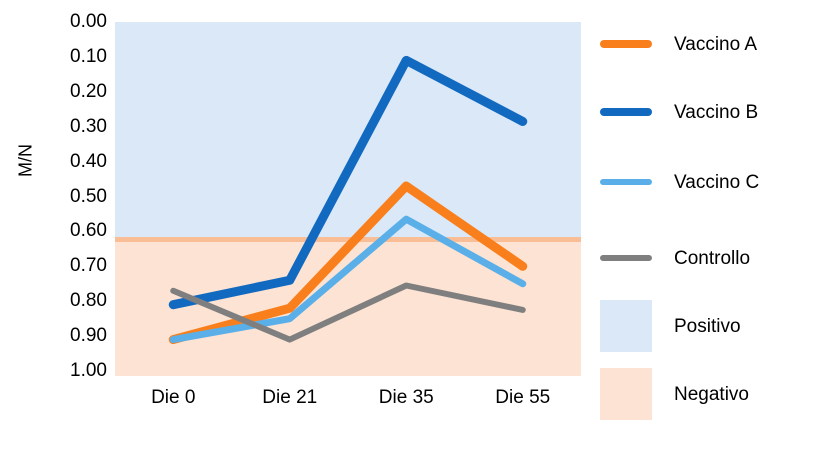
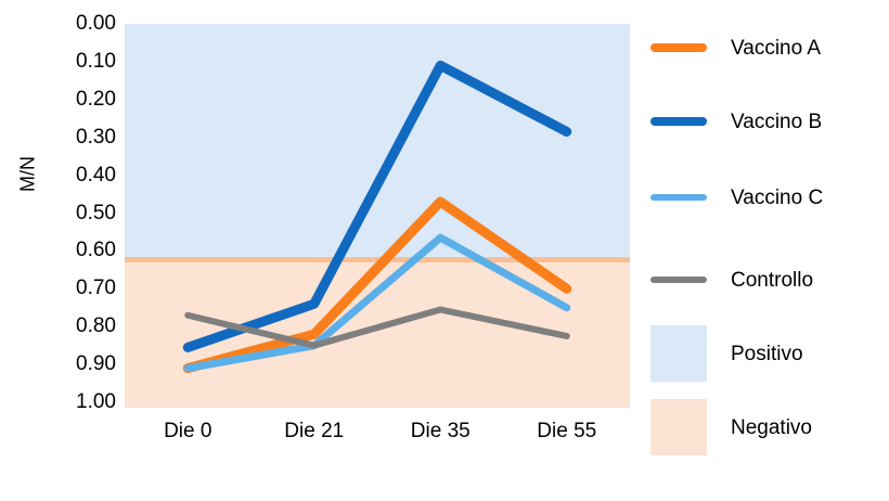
Vaccino B/Die 0: 0.81 -> 0.85
Controllo/Die 21: 0.91 -> 0.85
